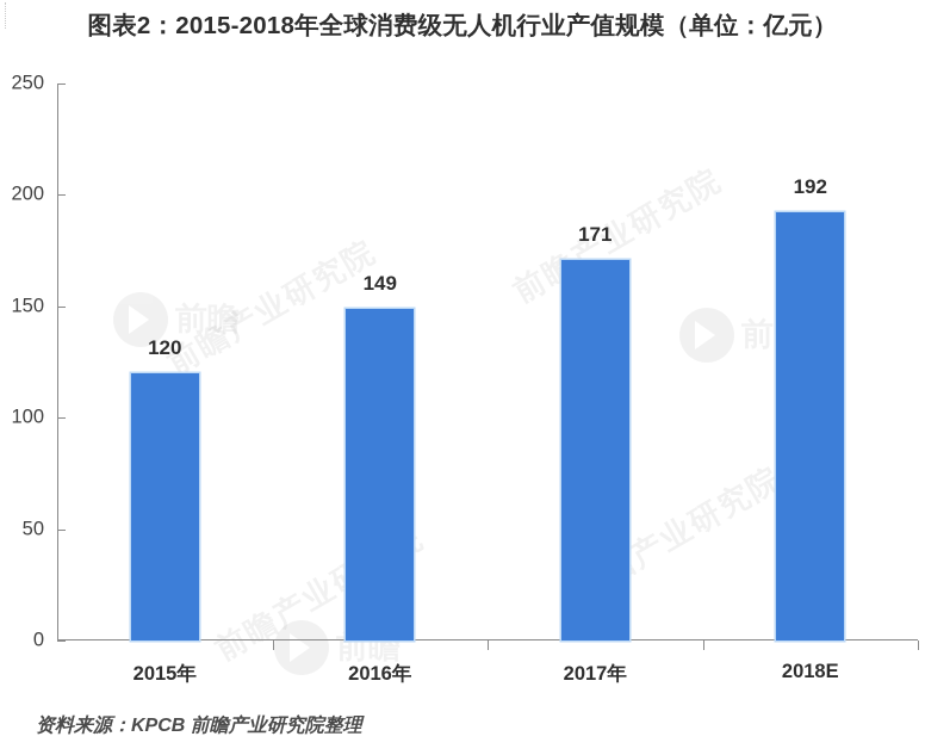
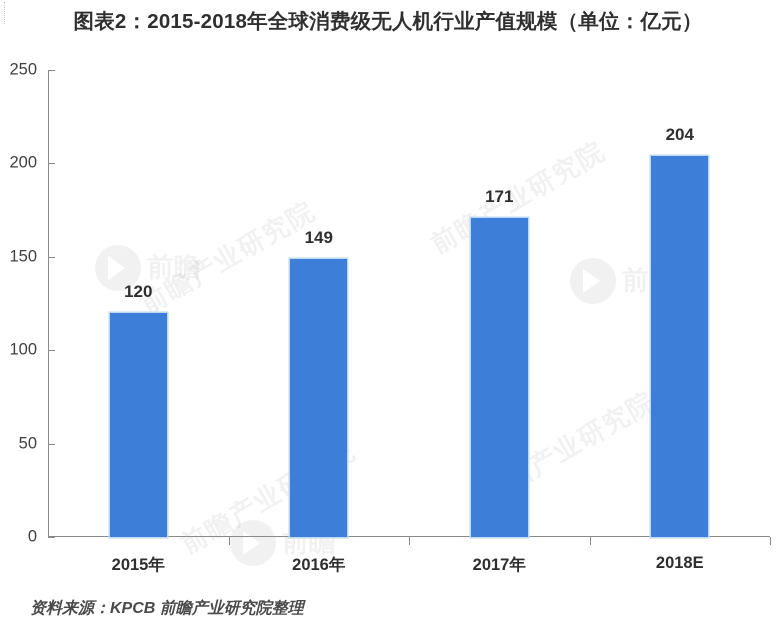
2018E: 192 -> 204
